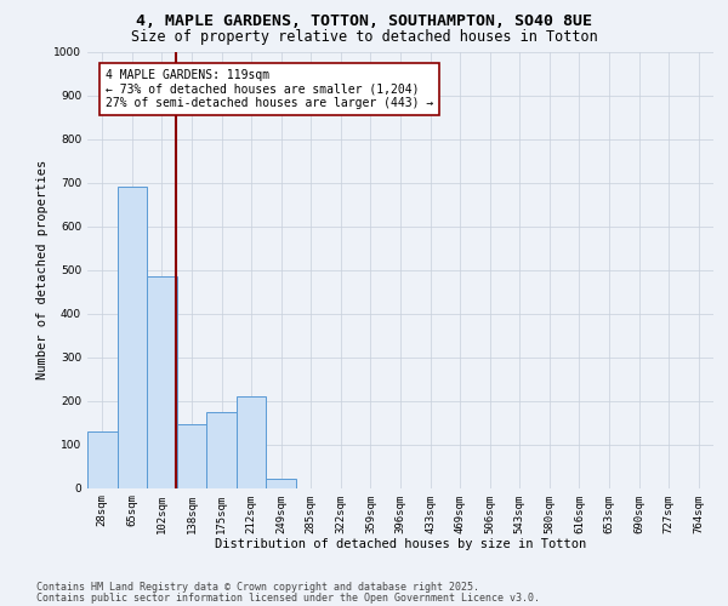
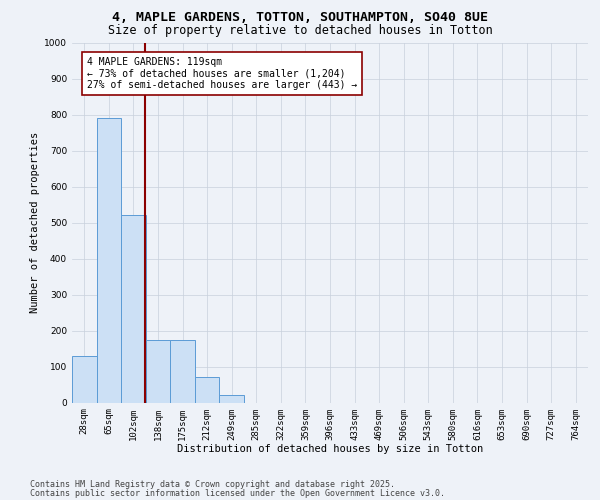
65sqm: 690 -> 790
102sqm: 485 -> 520
138sqm: 145 -> 175
212sqm: 210 -> 70
